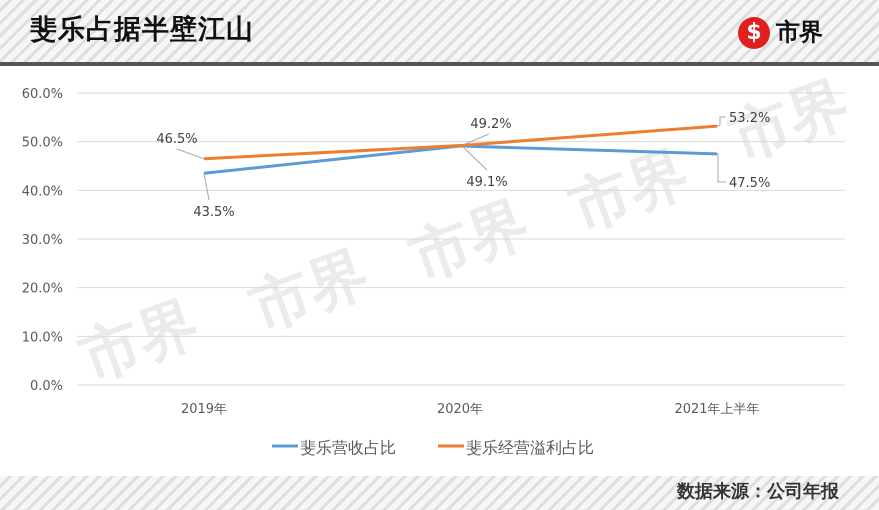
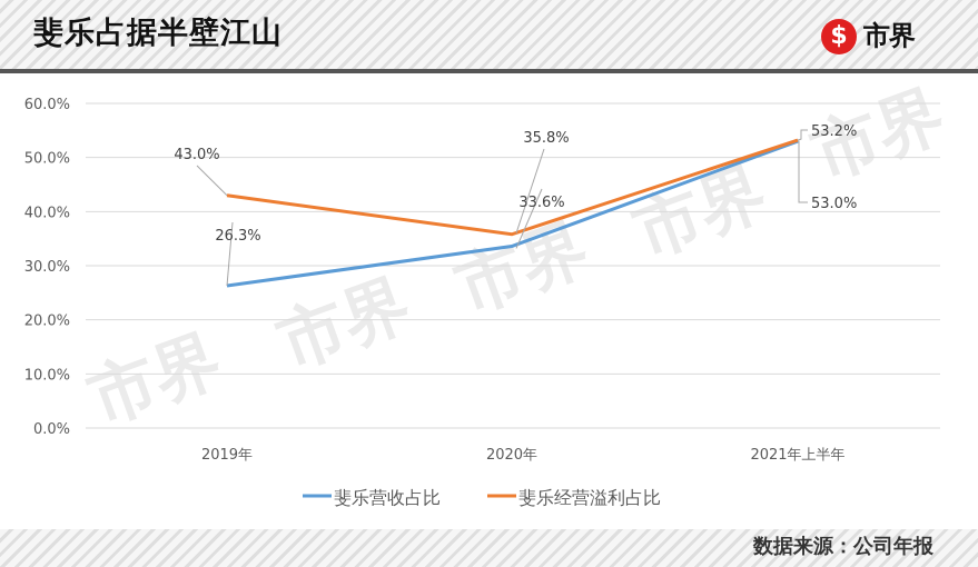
斐乐营收占比/2019年: 43.5% -> 26.3%
斐乐经营溢利占比/2019年: 46.5% -> 43.0%
斐乐营收占比/2020年: 49.1% -> 33.6%
斐乐经营溢利占比/2020年: 49.2% -> 35.8%
斐乐营收占比/2021年上半年: 47.5% -> 53.0%
